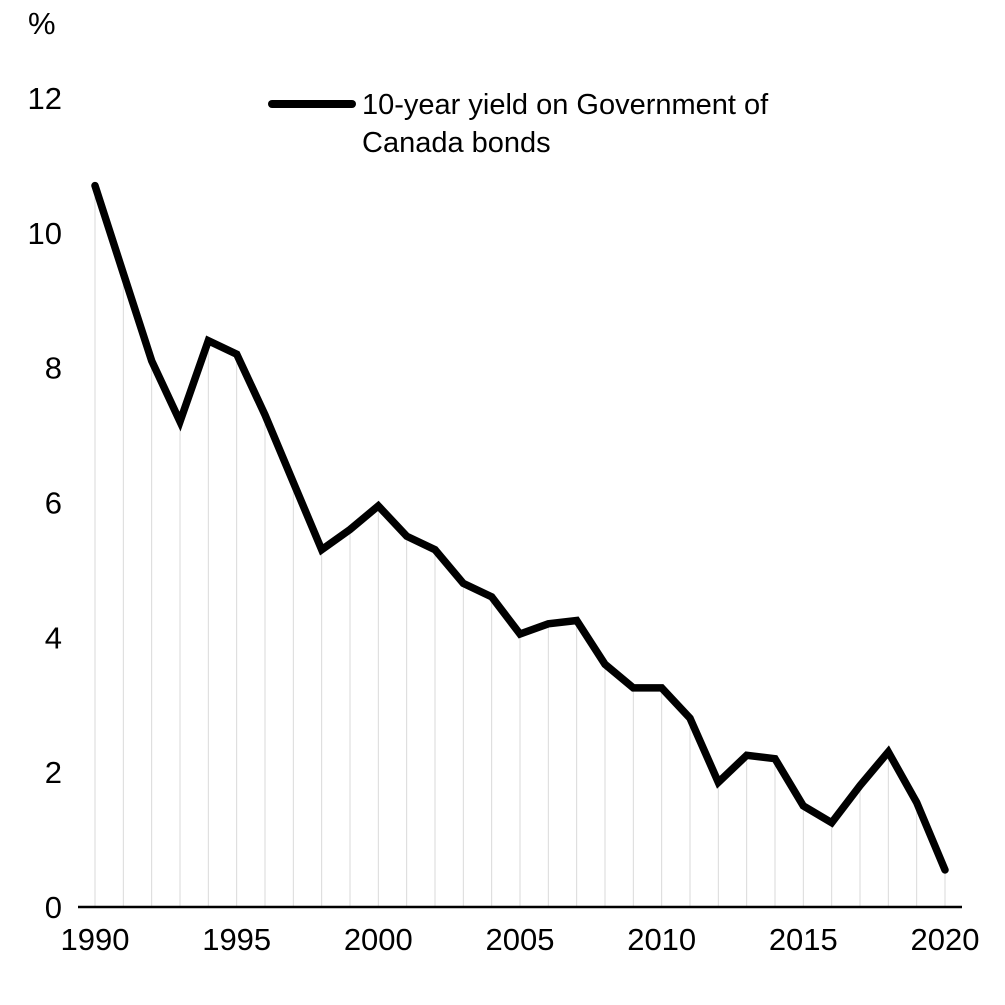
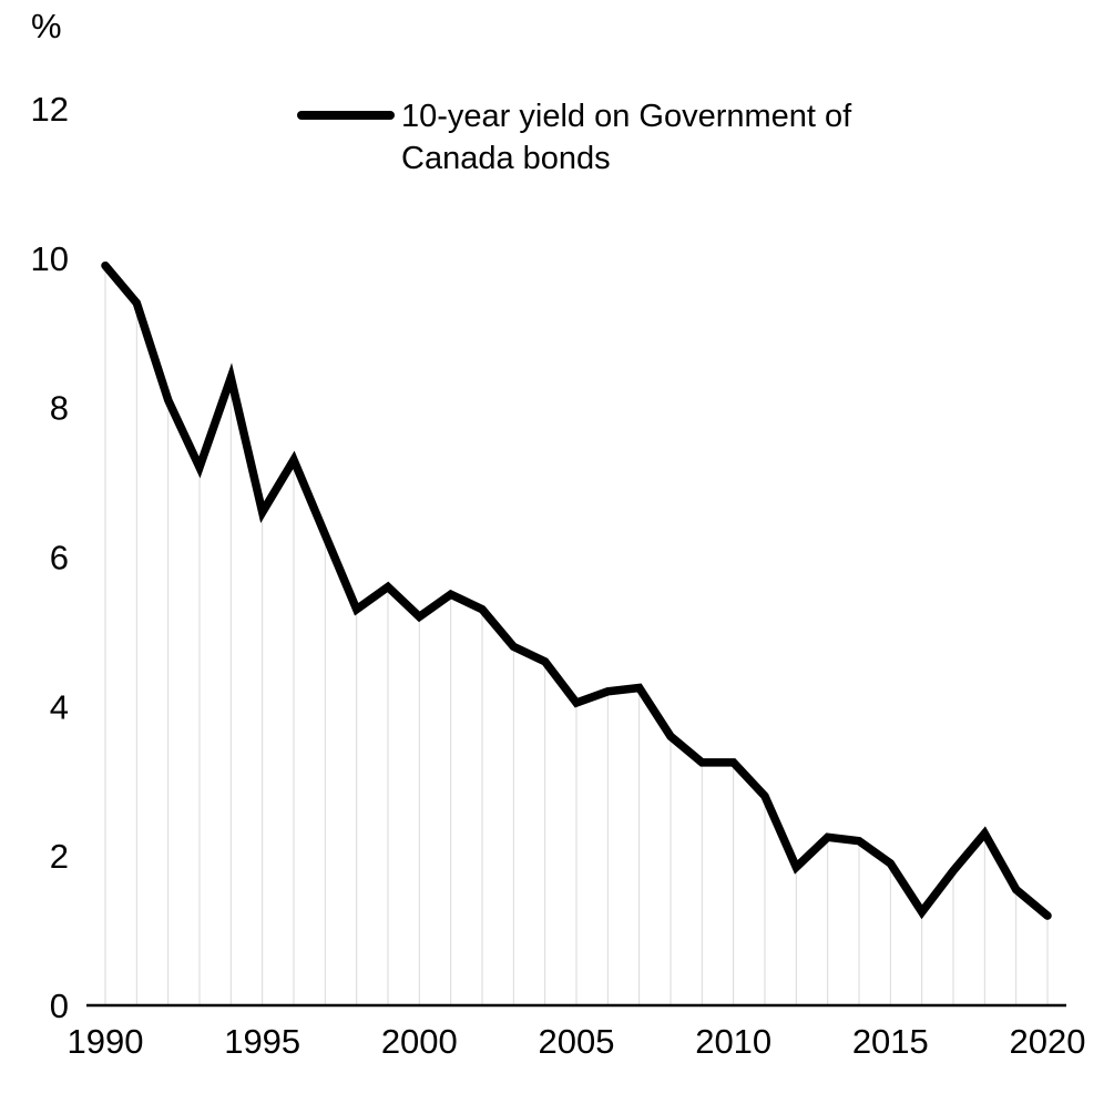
1990: 10.7 -> 9.9
1995: 8.2 -> 6.6
2000: 6.0 -> 5.2
2015: 1.5 -> 1.9
2020: 0.6 -> 1.2
